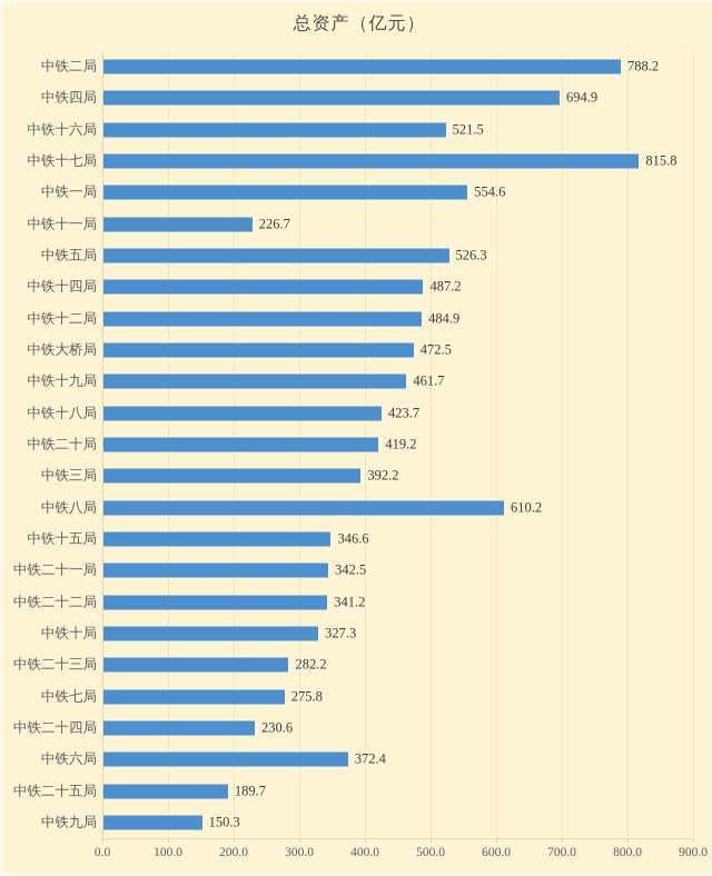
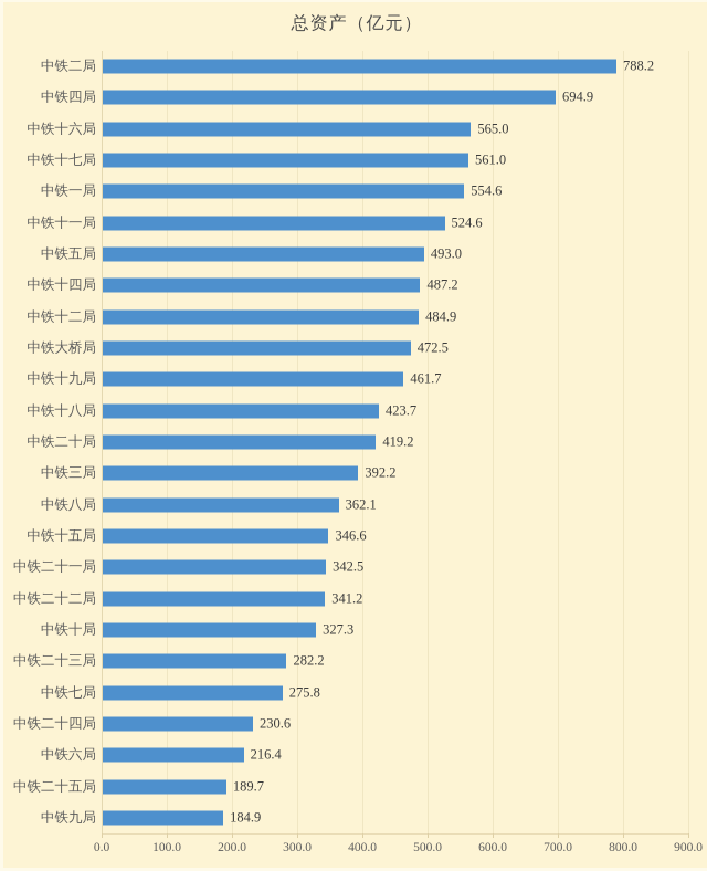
中铁十六局: 521.5 -> 565.0
中铁十七局: 815.8 -> 561.0
中铁十一局: 226.7 -> 524.6
中铁五局: 526.3 -> 493.0
中铁八局: 610.2 -> 362.1
中铁六局: 372.4 -> 216.4
中铁九局: 150.3 -> 184.9
